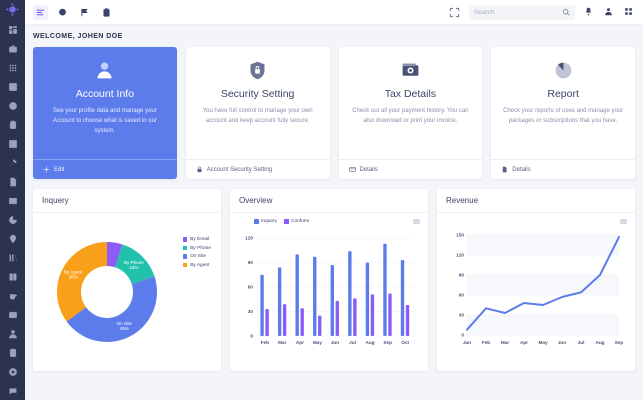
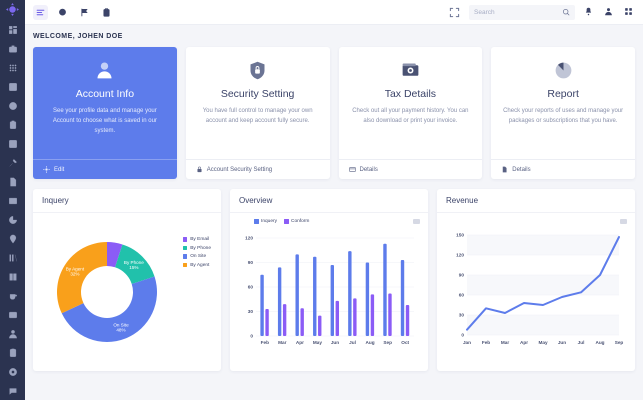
Inquery/On Site: 45% -> 48%
Inquery/By Agent: 35% -> 32%
